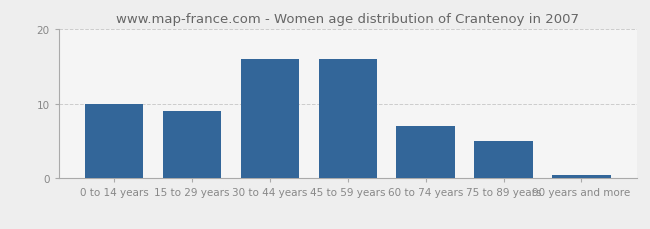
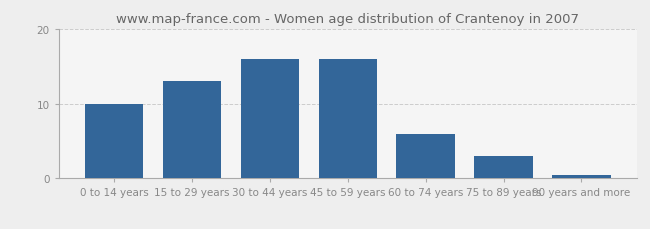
15 to 29 years: 9.0 -> 13.0
60 to 74 years: 7.0 -> 6.0
75 to 89 years: 5.0 -> 3.0
